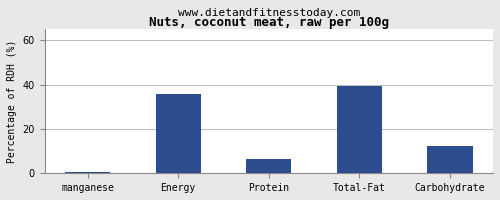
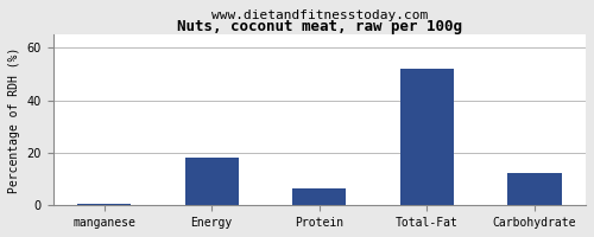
Energy: 36.0 -> 18.0
Total-Fat: 39.5 -> 52.0
